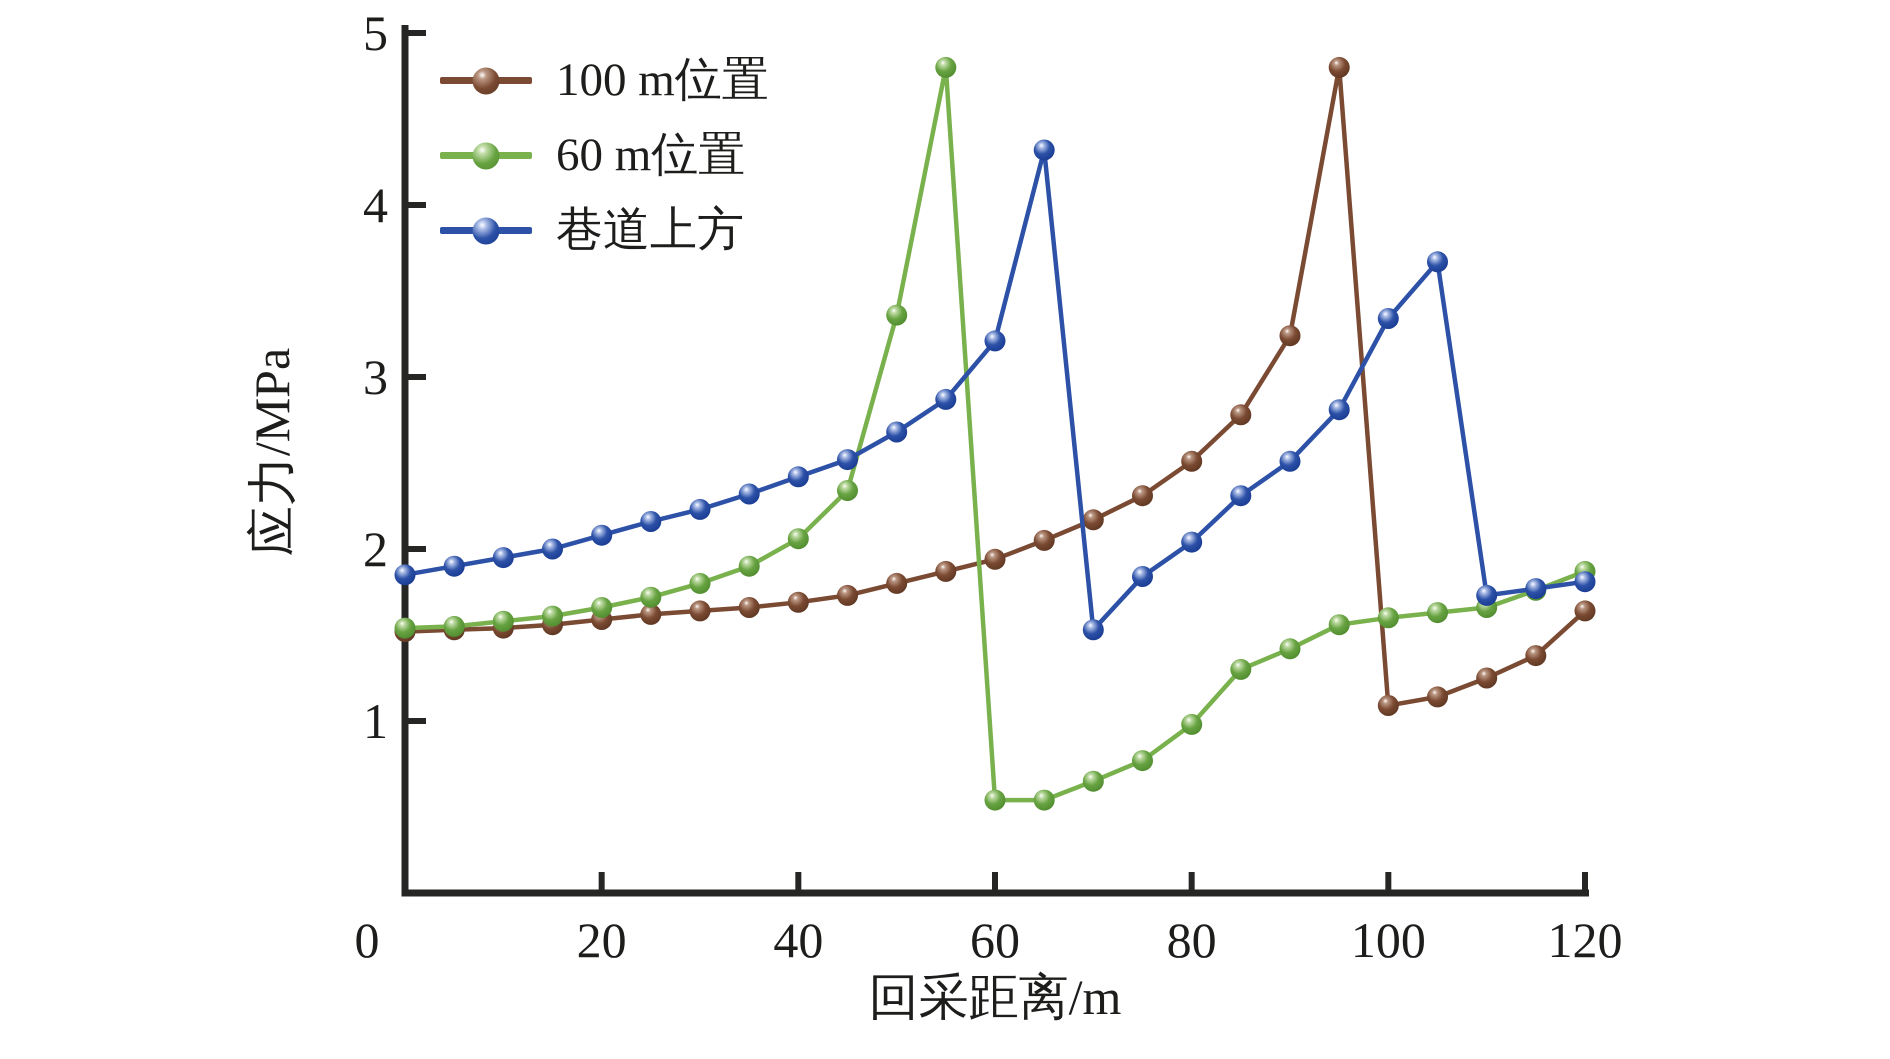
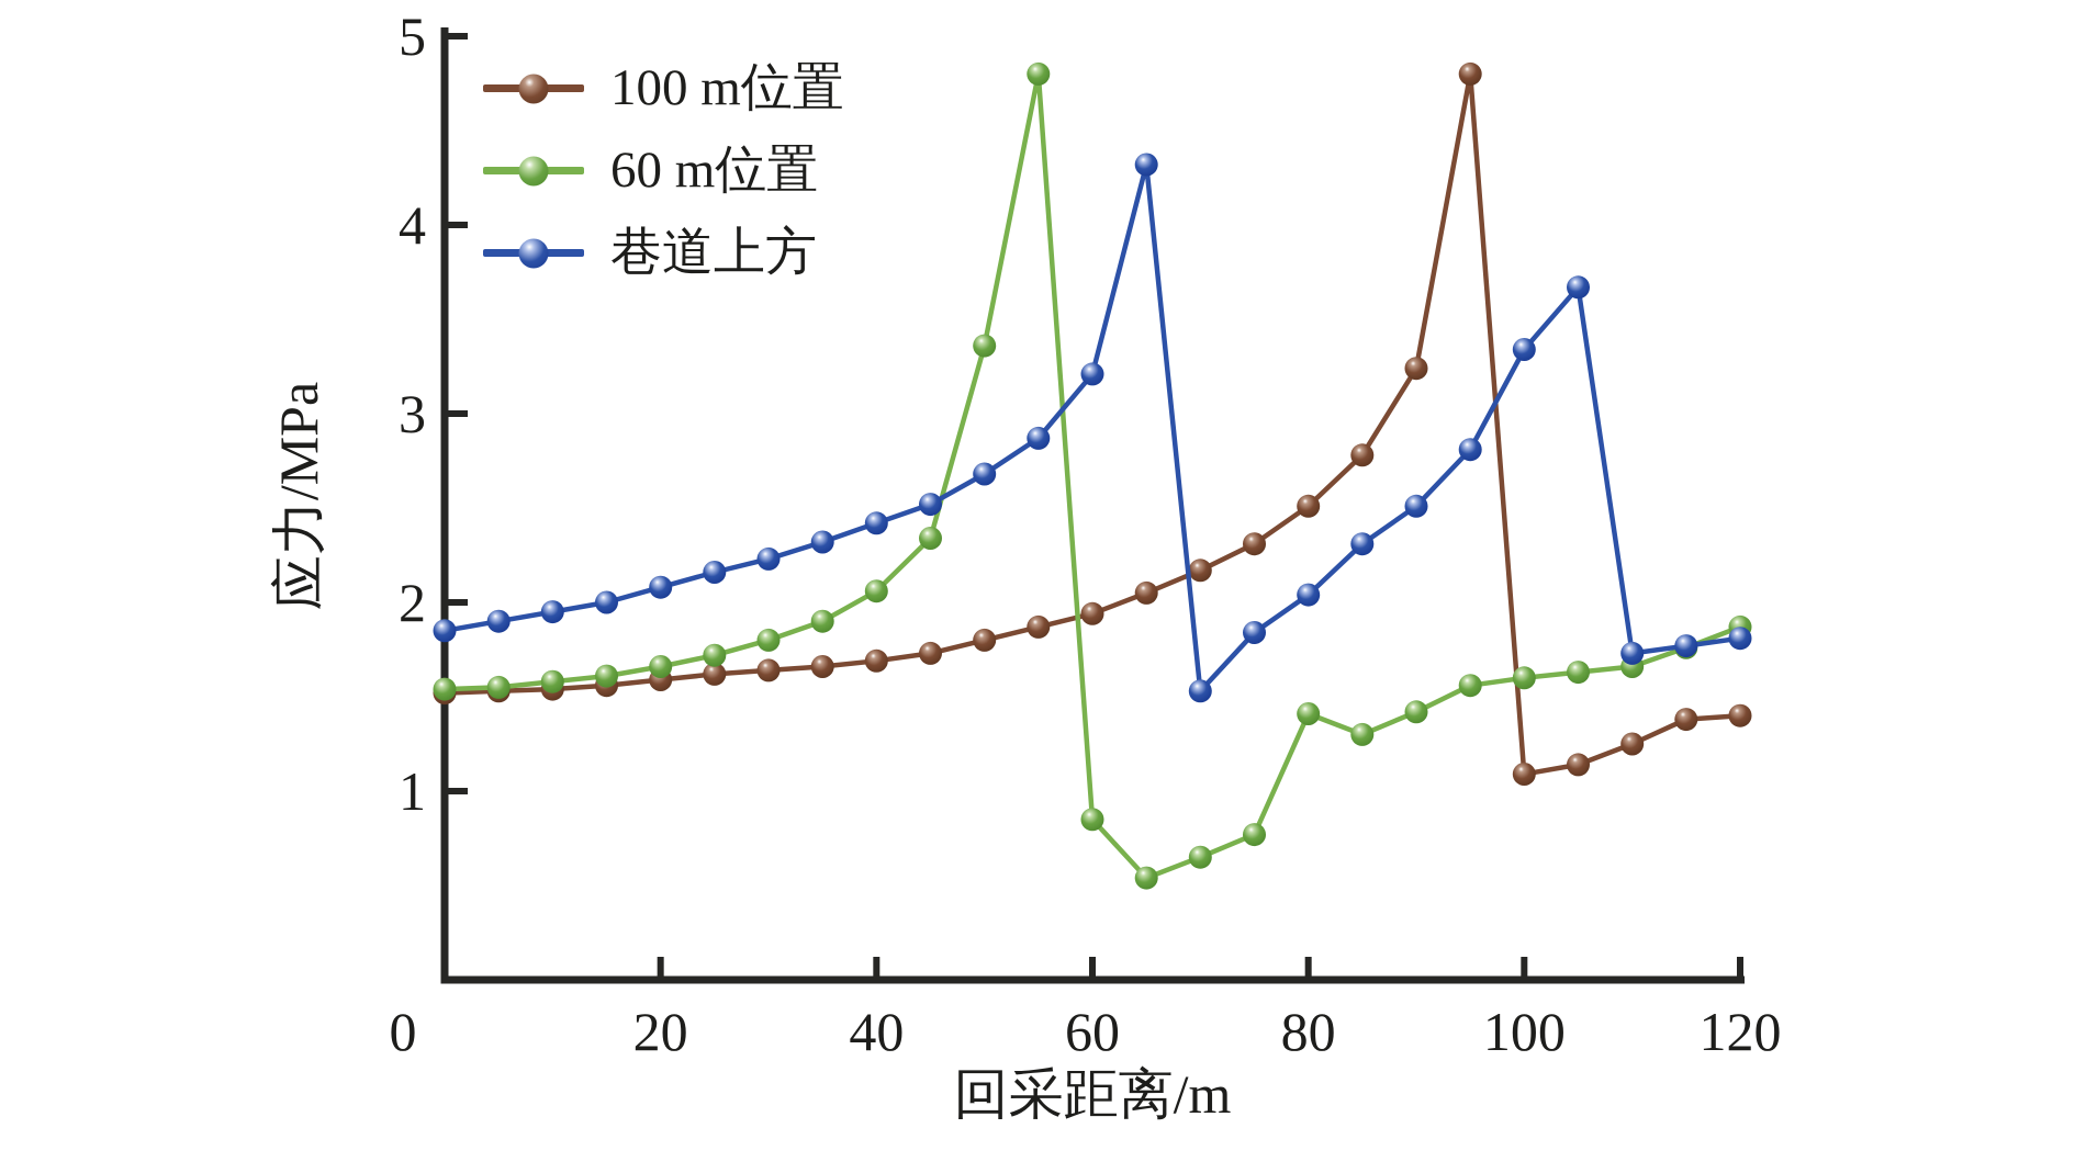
60 m位置/60: 0.54 -> 0.85
60 m位置/80: 0.98 -> 1.41
100 m位置/120: 1.64 -> 1.40
